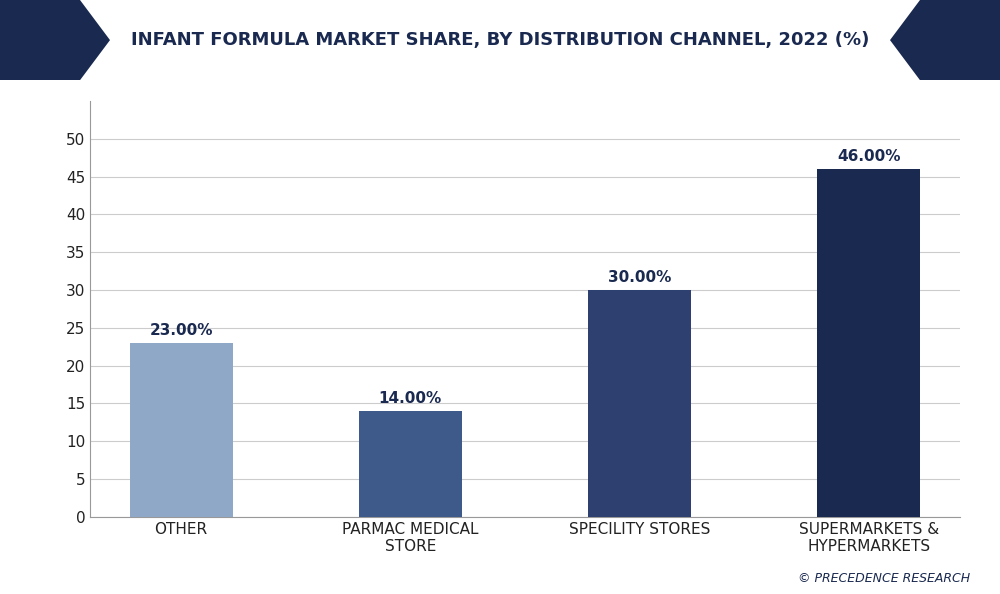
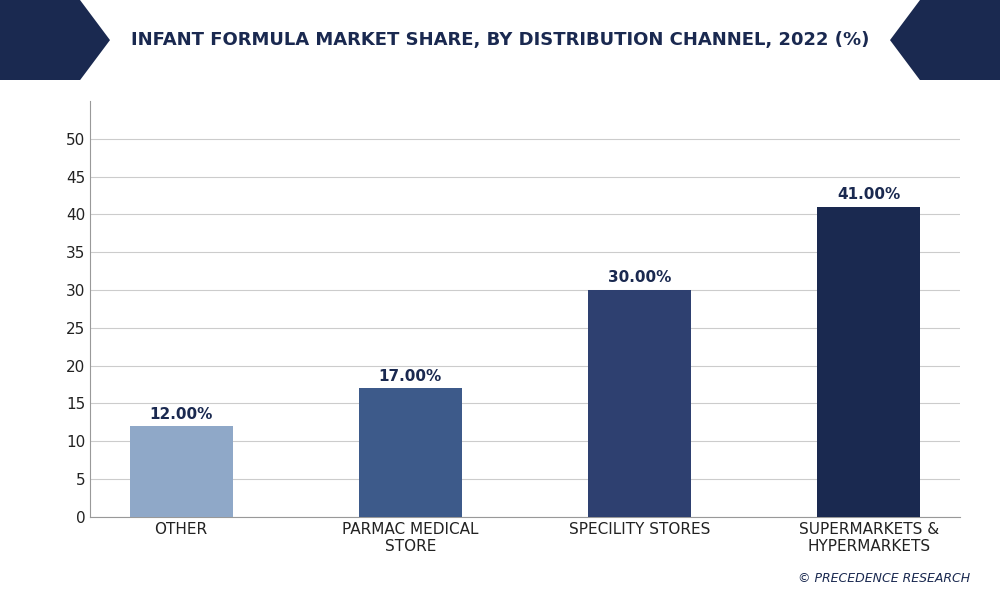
OTHER: 23.00% -> 12.00%
PARMAC MEDICAL STORE: 14.00% -> 17.00%
SUPERMARKETS & HYPERMARKETS: 46.00% -> 41.00%
